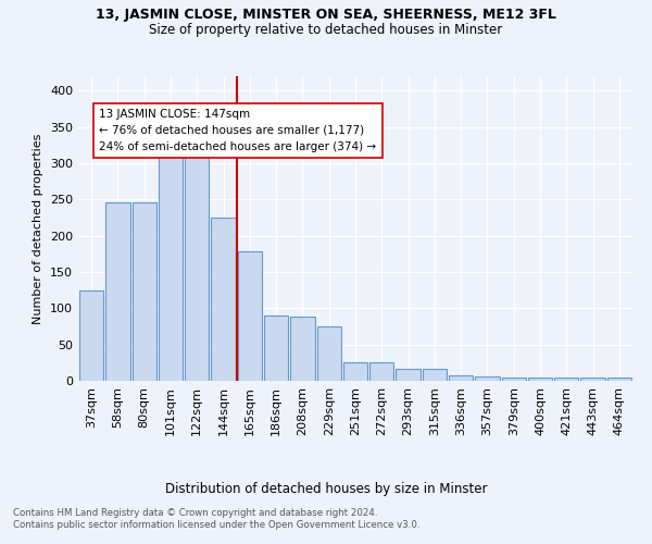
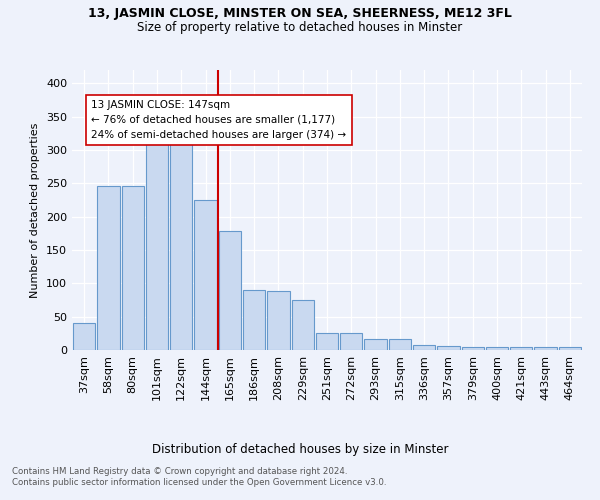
37sqm: 124 -> 41
